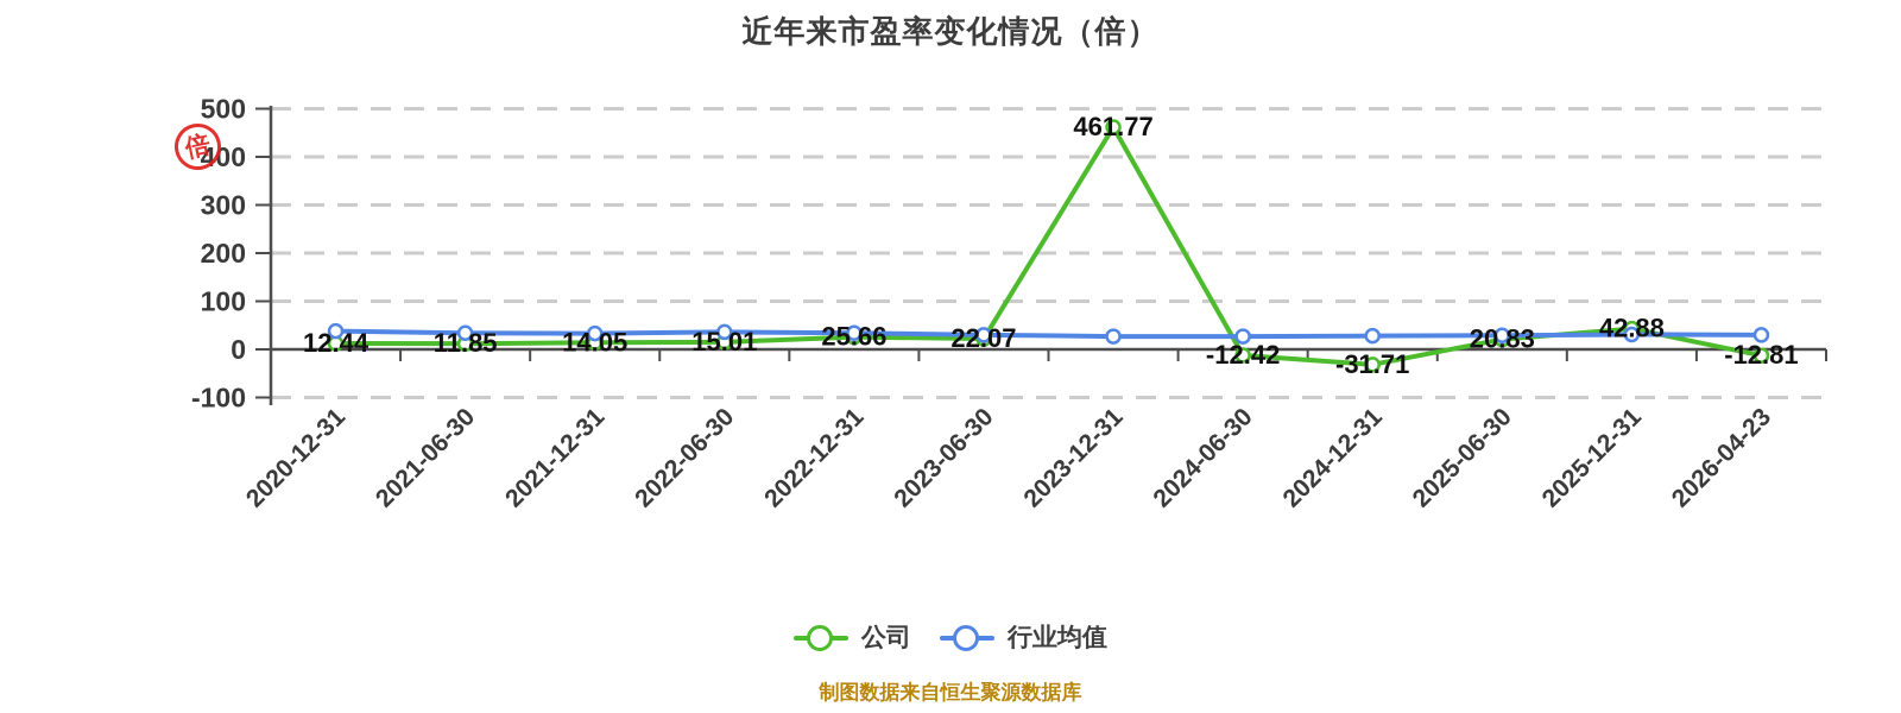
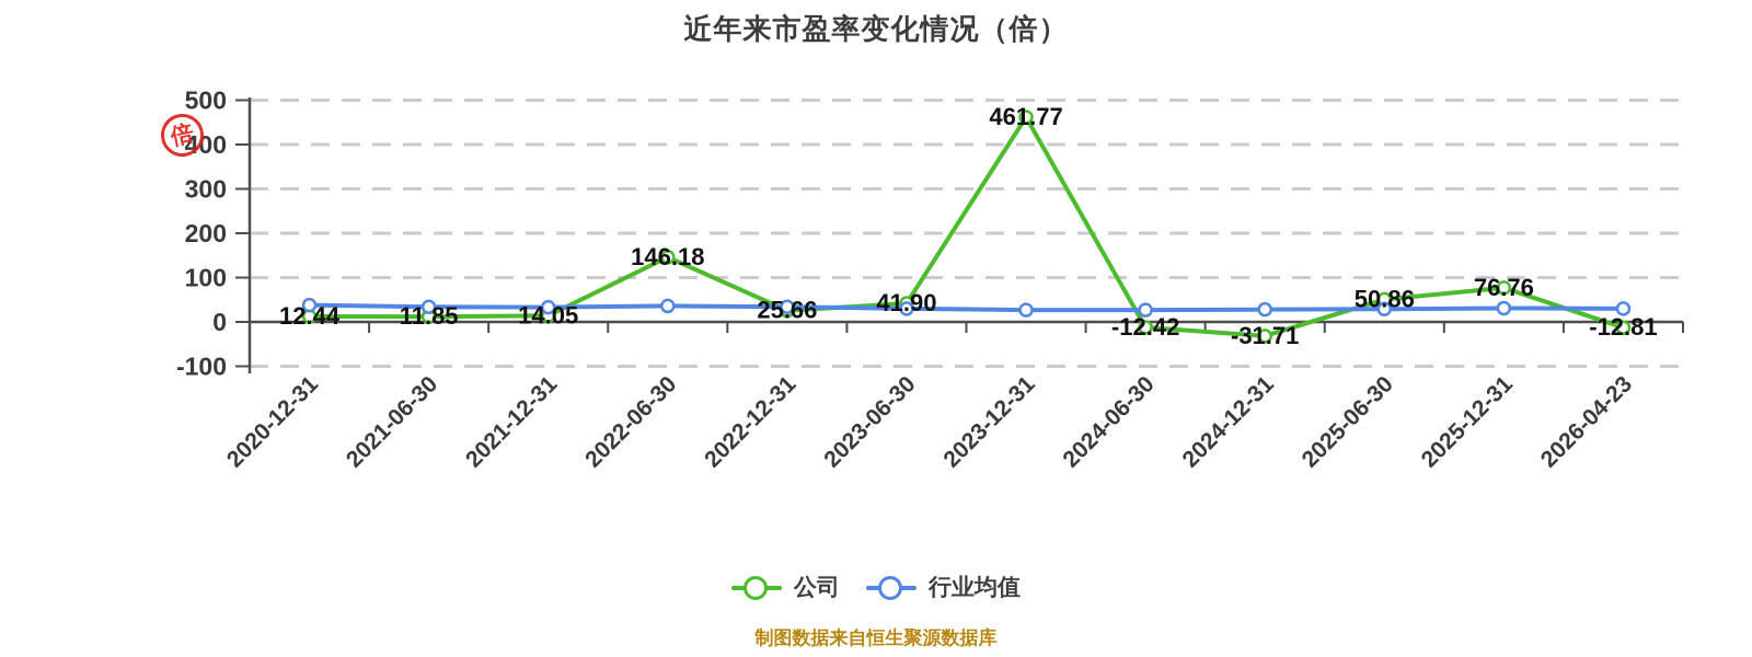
公司/2022-06-30: 15.01 -> 146.18
公司/2023-06-30: 22.07 -> 41.90
公司/2025-06-30: 20.83 -> 50.86
公司/2025-12-31: 42.88 -> 76.76
